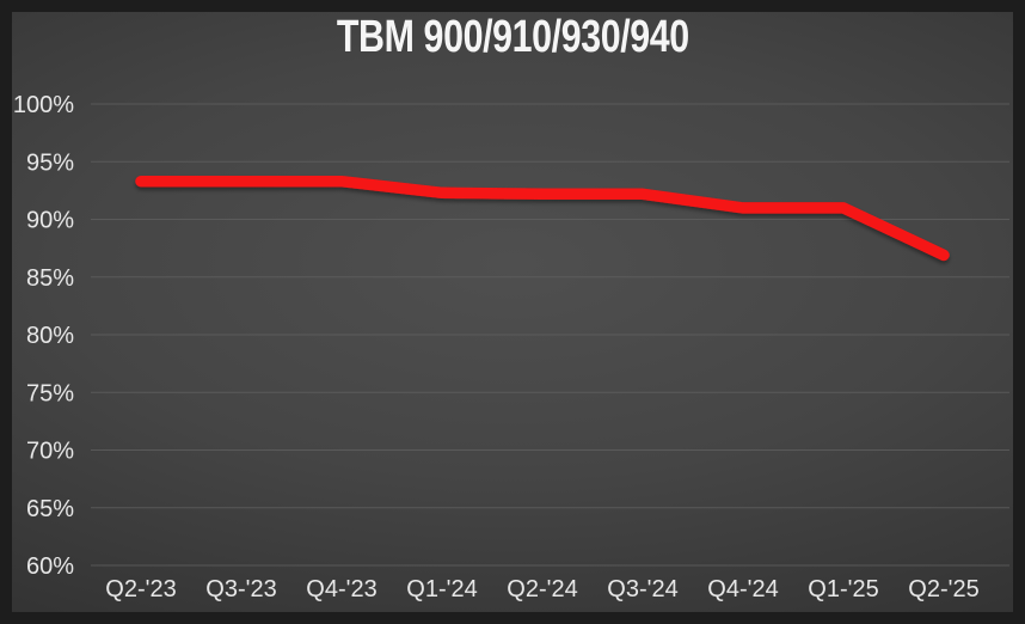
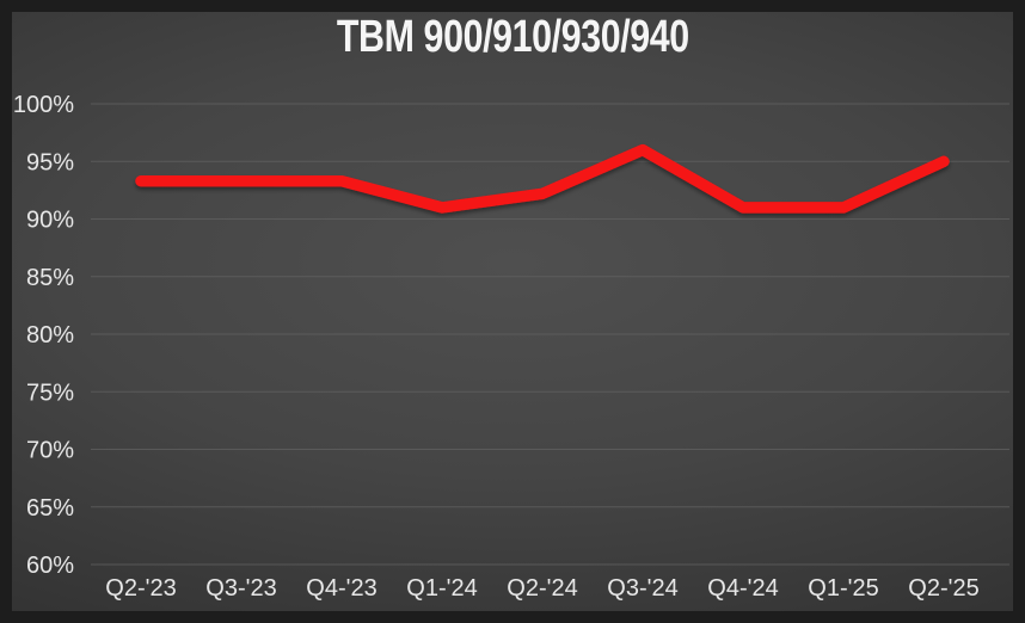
Q1-'24: 92% -> 91%
Q3-'24: 92% -> 96%
Q2-'25: 87% -> 95%
